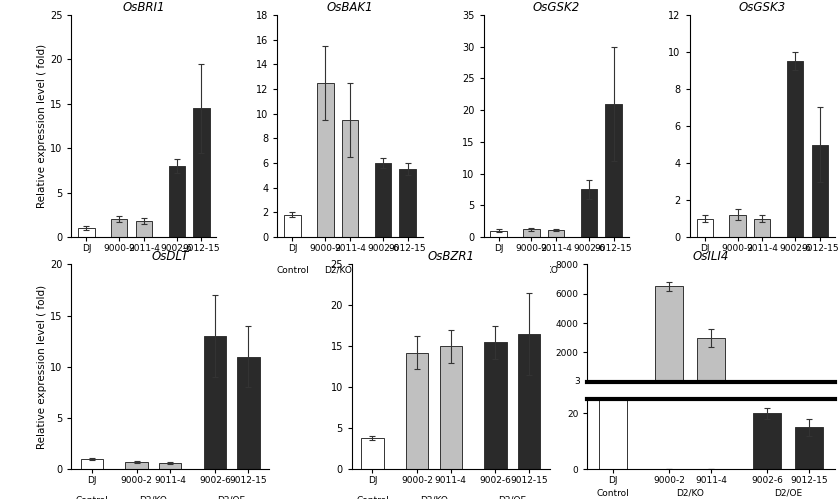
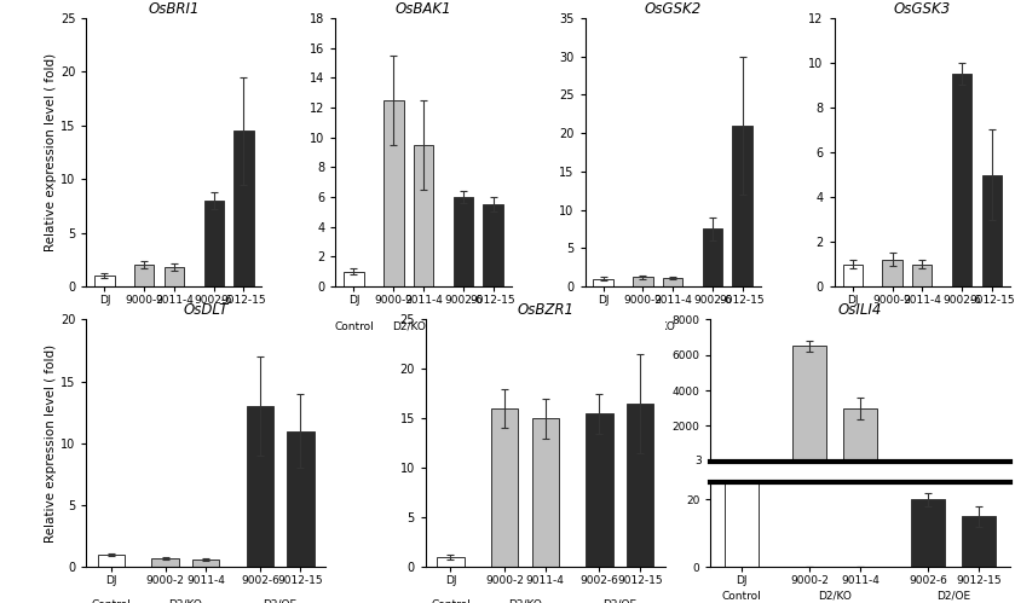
OsBAK1/DJ: 1.8 -> 1.0
OsBZR1/DJ: 3.8 -> 1.0
OsBZR1/9000-2: 14.2 -> 16.0
